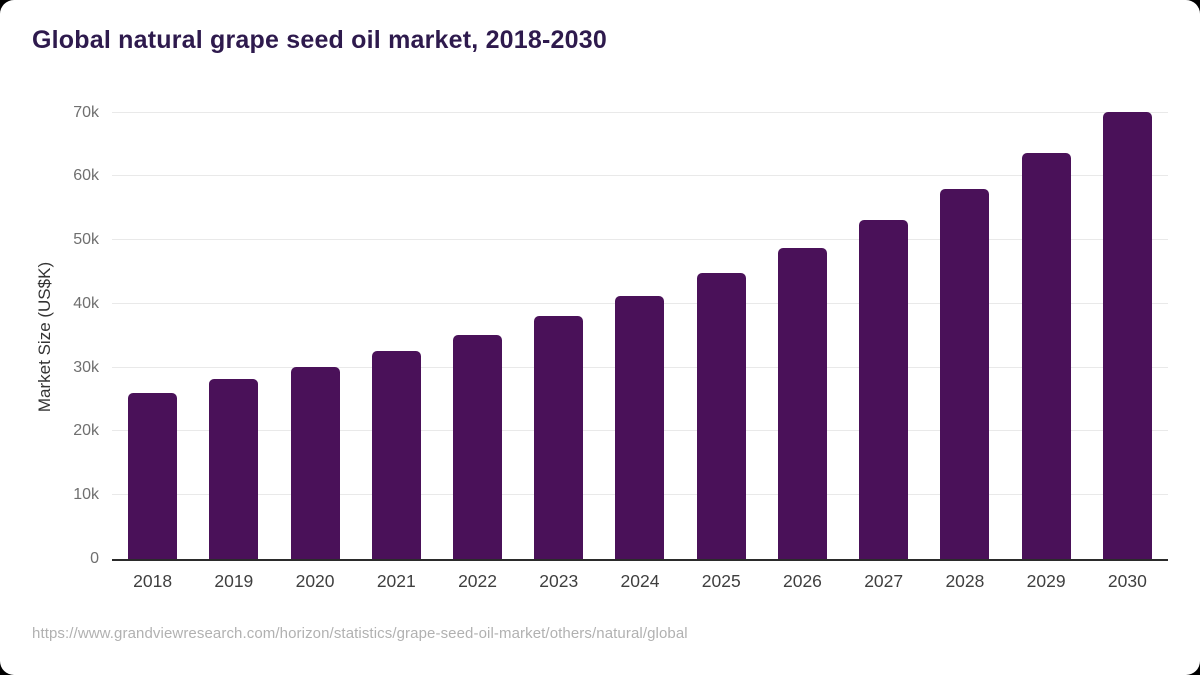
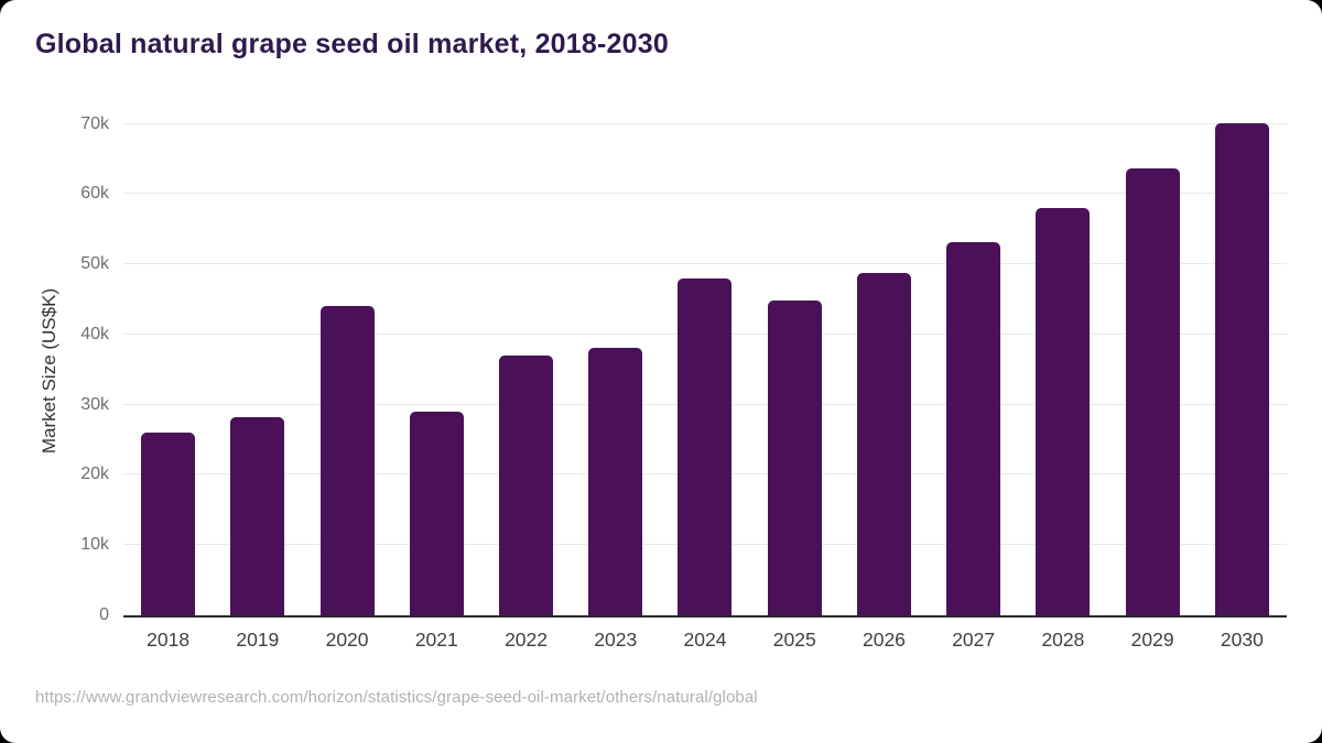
2020: 30k -> 44k
2021: 33k -> 29k
2022: 35k -> 37k
2024: 41k -> 48k
